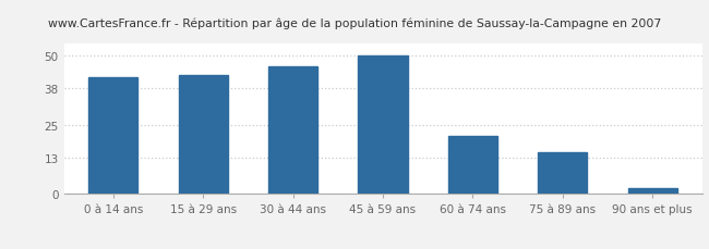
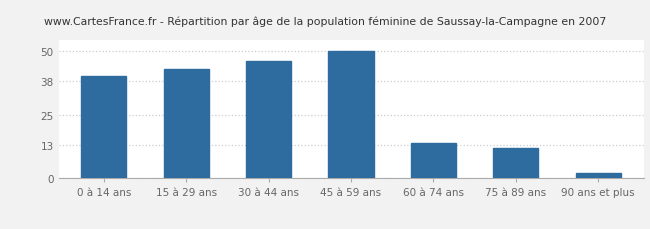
0 à 14 ans: 42 -> 40
60 à 74 ans: 21 -> 14
75 à 89 ans: 15 -> 12
